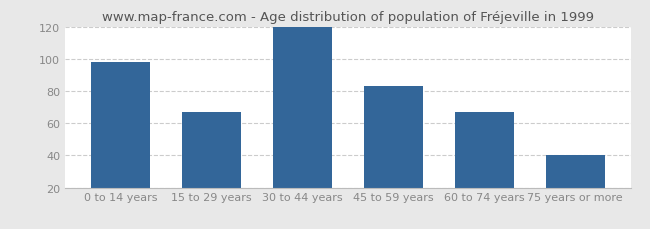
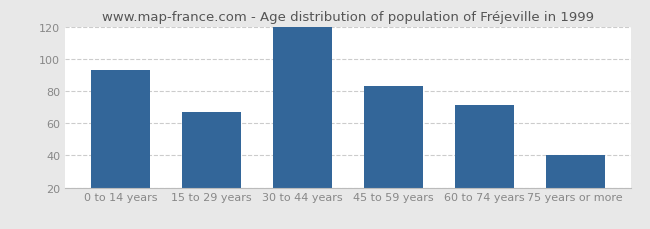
0 to 14 years: 98 -> 93
60 to 74 years: 67 -> 71
